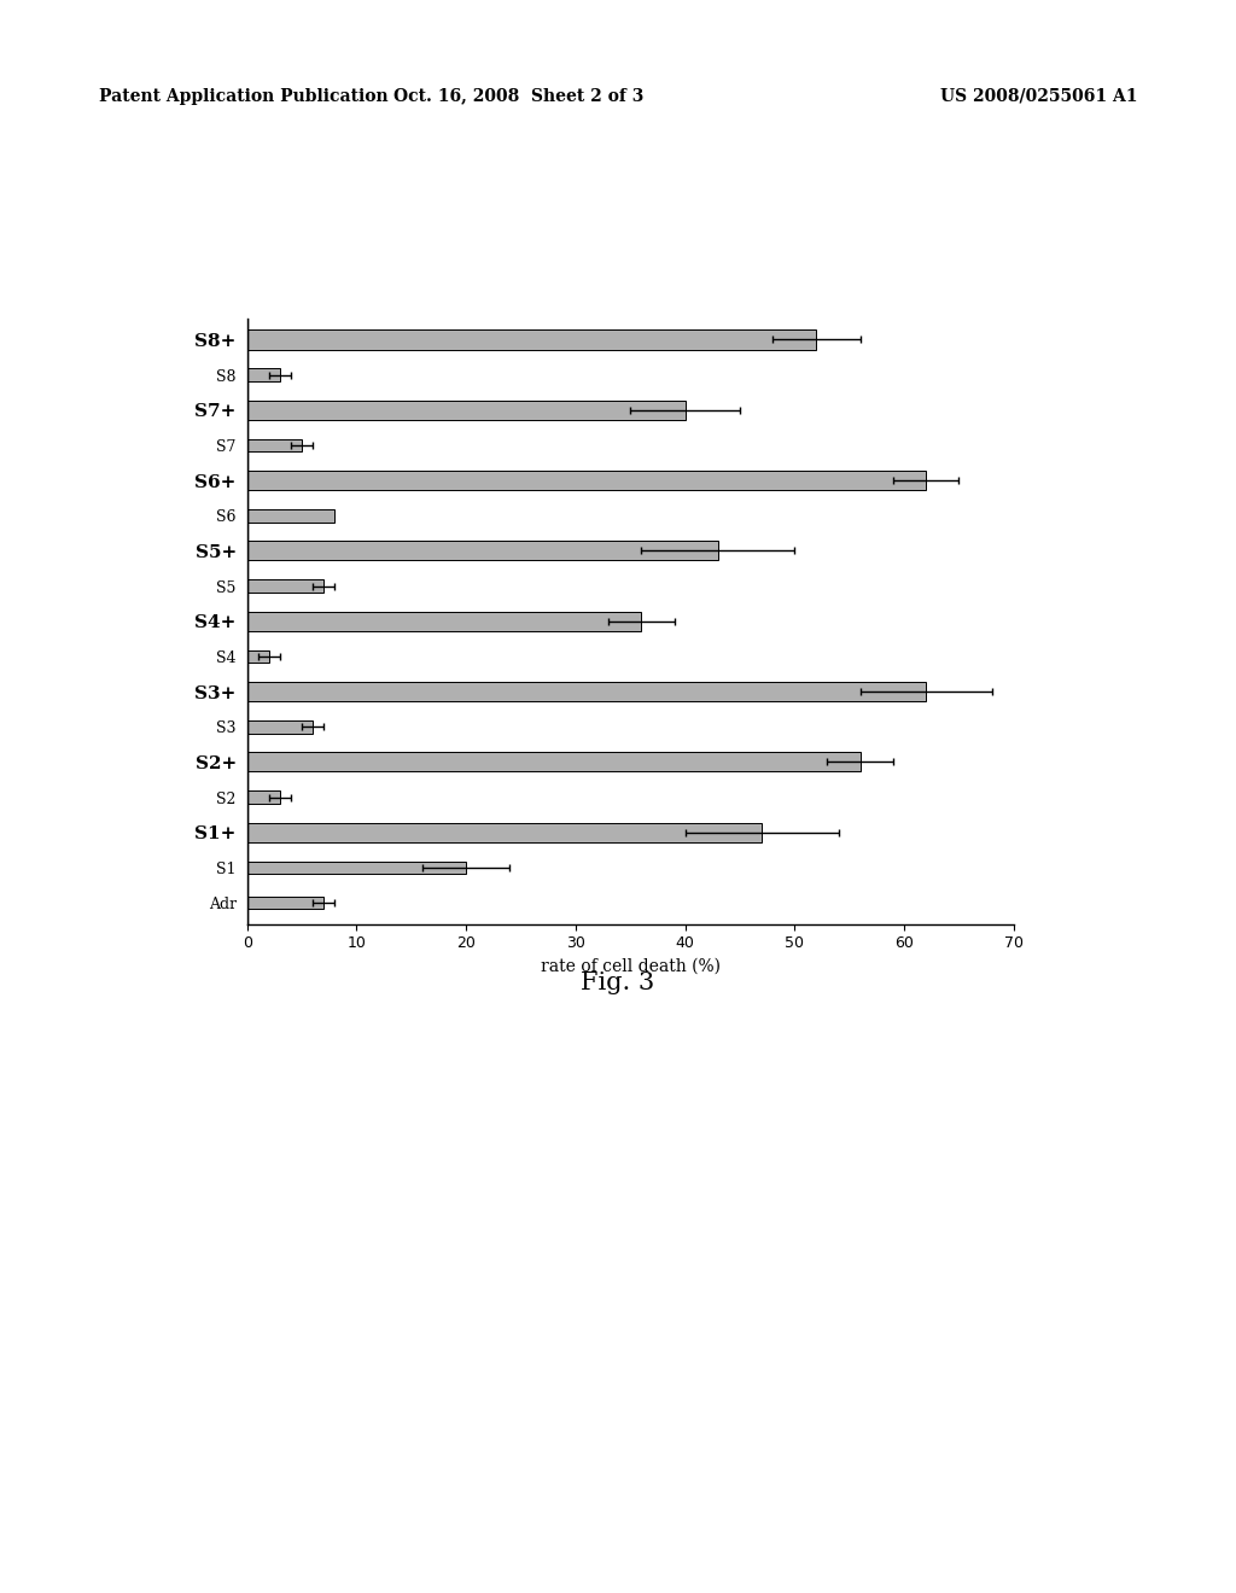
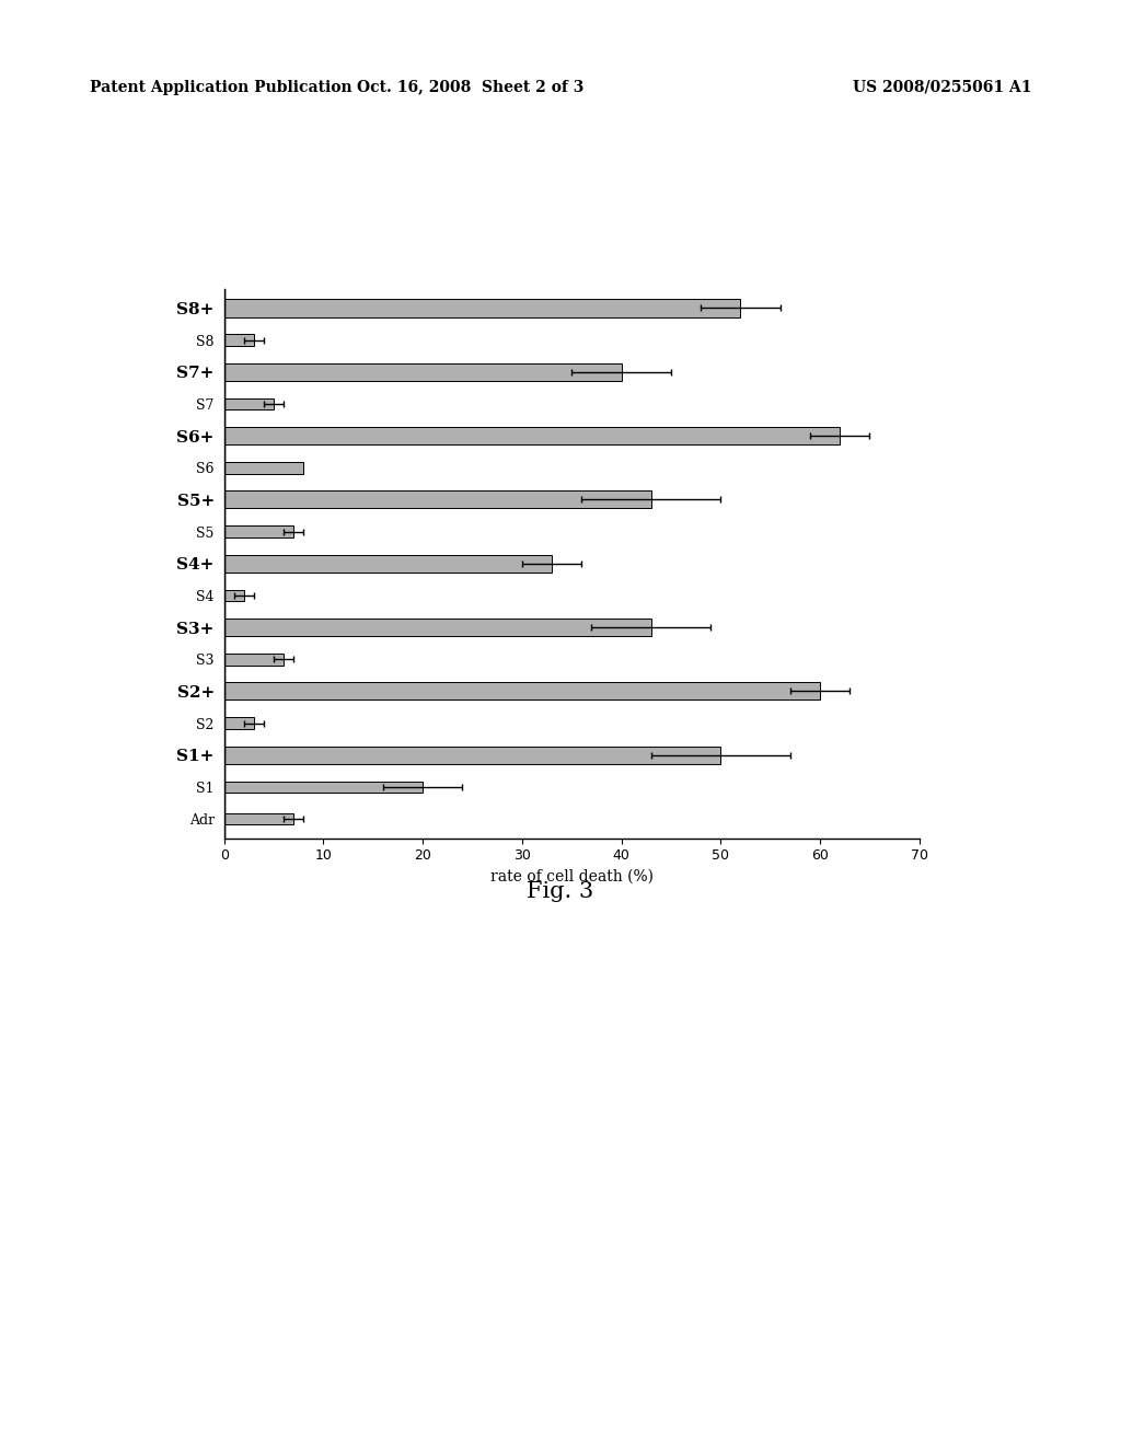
S4+: 36 -> 33
S3+: 62 -> 43
S2+: 56 -> 60
S1+: 47 -> 50
